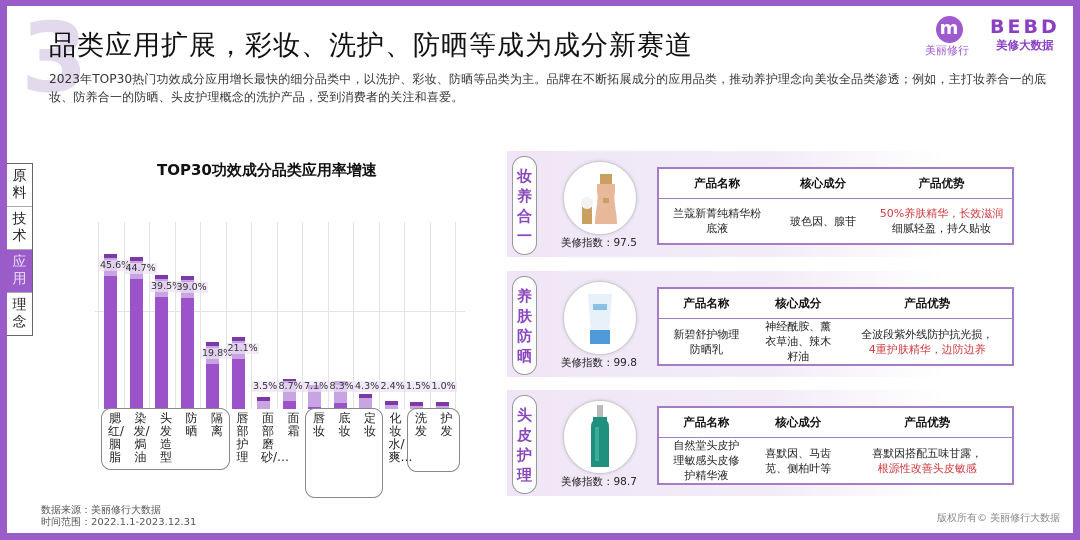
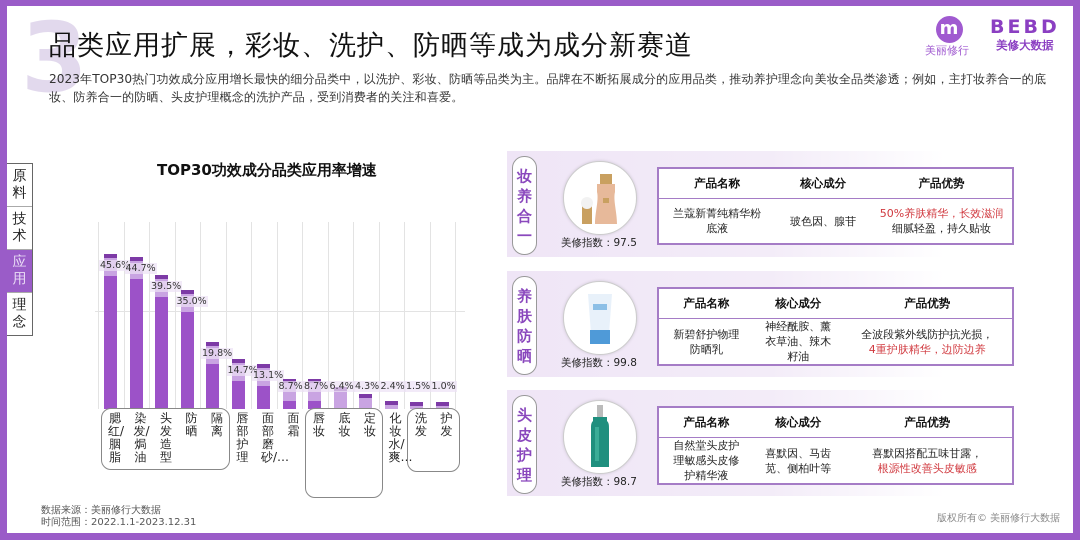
防晒: 39.0% -> 35.0%
唇部护理: 21.1% -> 14.7%
面部磨砂/…: 3.5% -> 13.1%
唇妆: 7.1% -> 8.7%
底妆: 8.3% -> 6.4%
